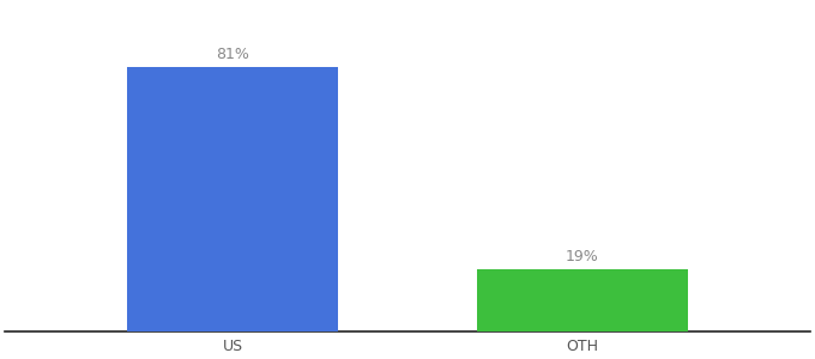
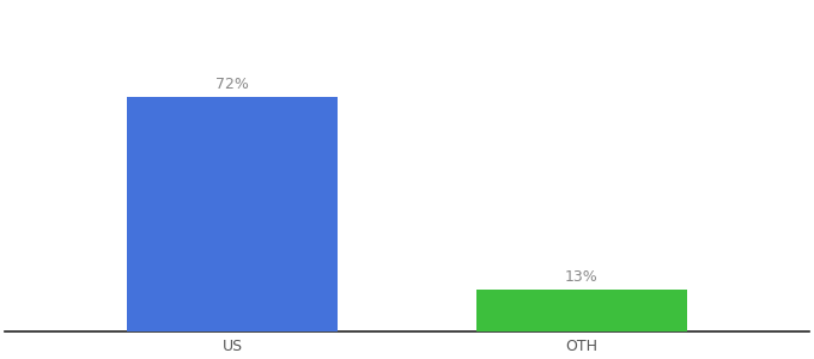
US: 81% -> 72%
OTH: 19% -> 13%
